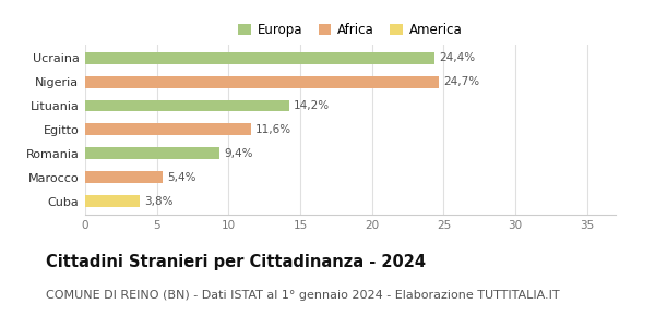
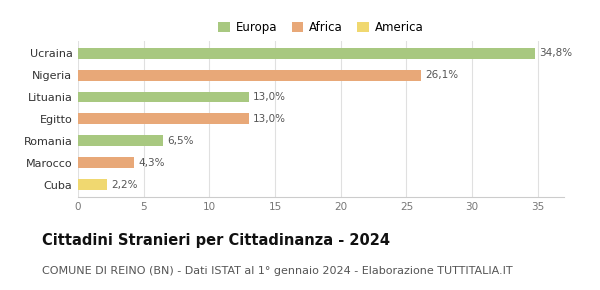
Ucraina: 24,4% -> 34,8%
Nigeria: 24,7% -> 26,1%
Lituania: 14,2% -> 13,0%
Egitto: 11,6% -> 13,0%
Romania: 9,4% -> 6,5%
Marocco: 5,4% -> 4,3%
Cuba: 3,8% -> 2,2%
